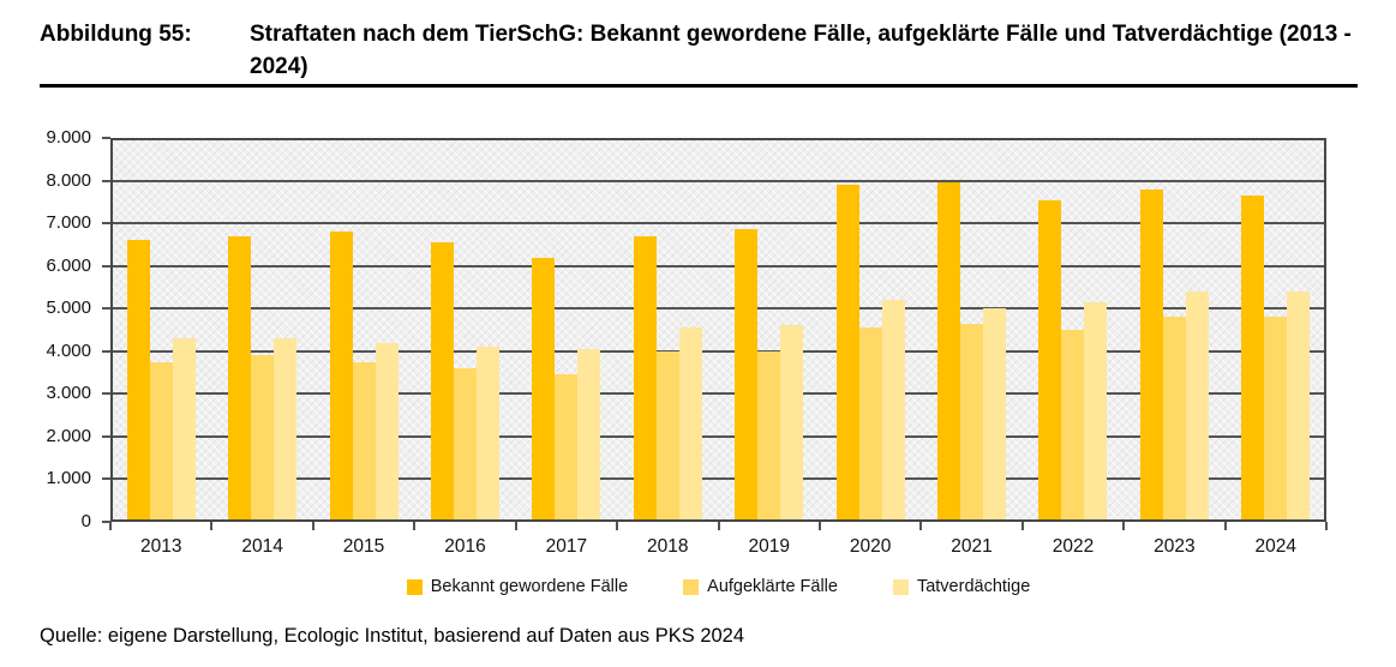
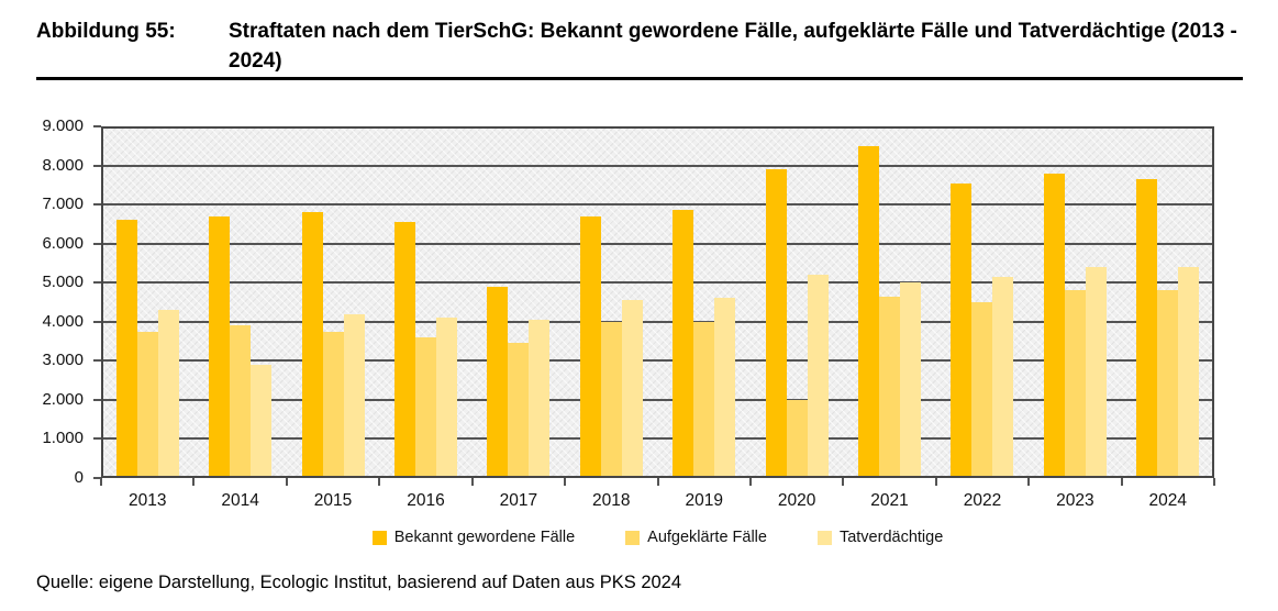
Tatverdächtige/2014: 4300 -> 2900
Bekannt gewordene Fälle/2017: 6200 -> 4900
Aufgeklärte Fälle/2020: 4600 -> 2000
Bekannt gewordene Fälle/2021: 8000 -> 8500
